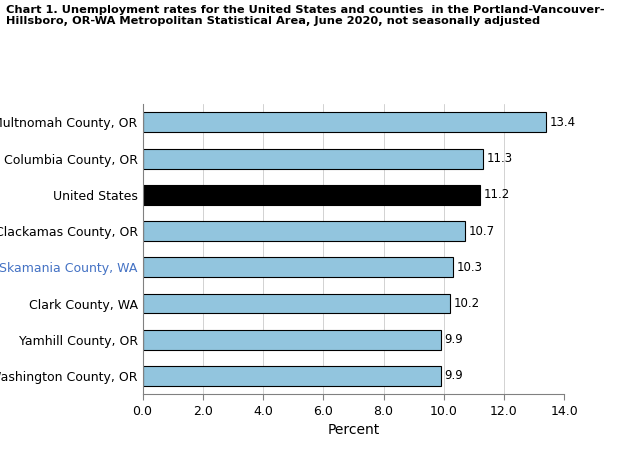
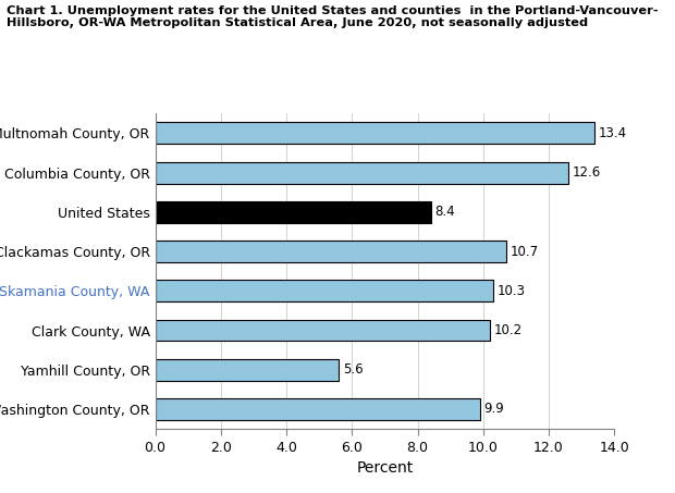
Columbia County, OR: 11.3 -> 12.6
United States: 11.2 -> 8.4
Yamhill County, OR: 9.9 -> 5.6
